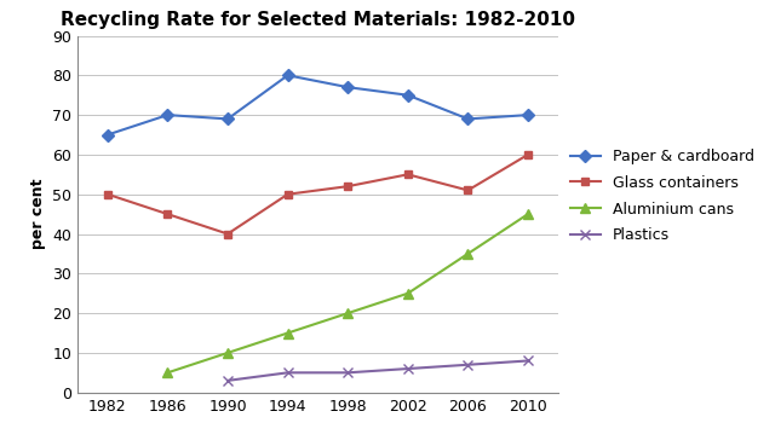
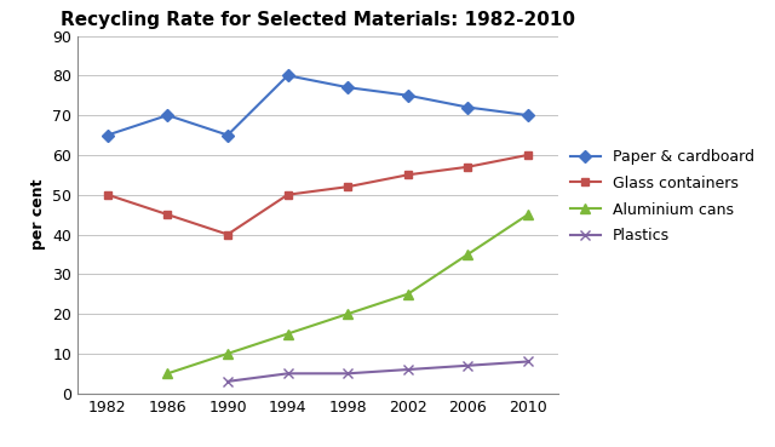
Paper & cardboard/1990: 69 -> 65
Paper & cardboard/2006: 69 -> 72
Glass containers/2006: 51 -> 57
